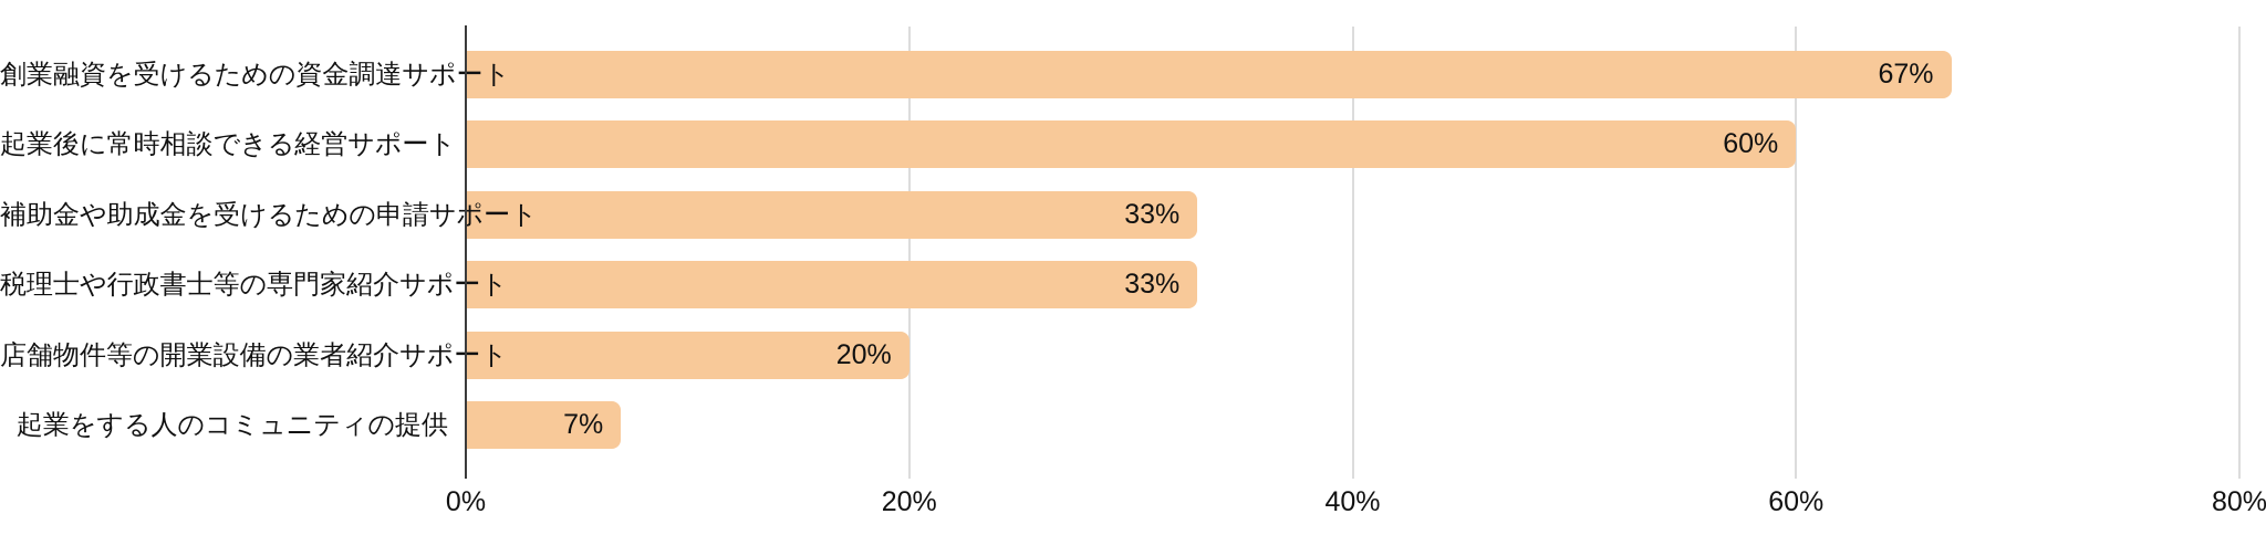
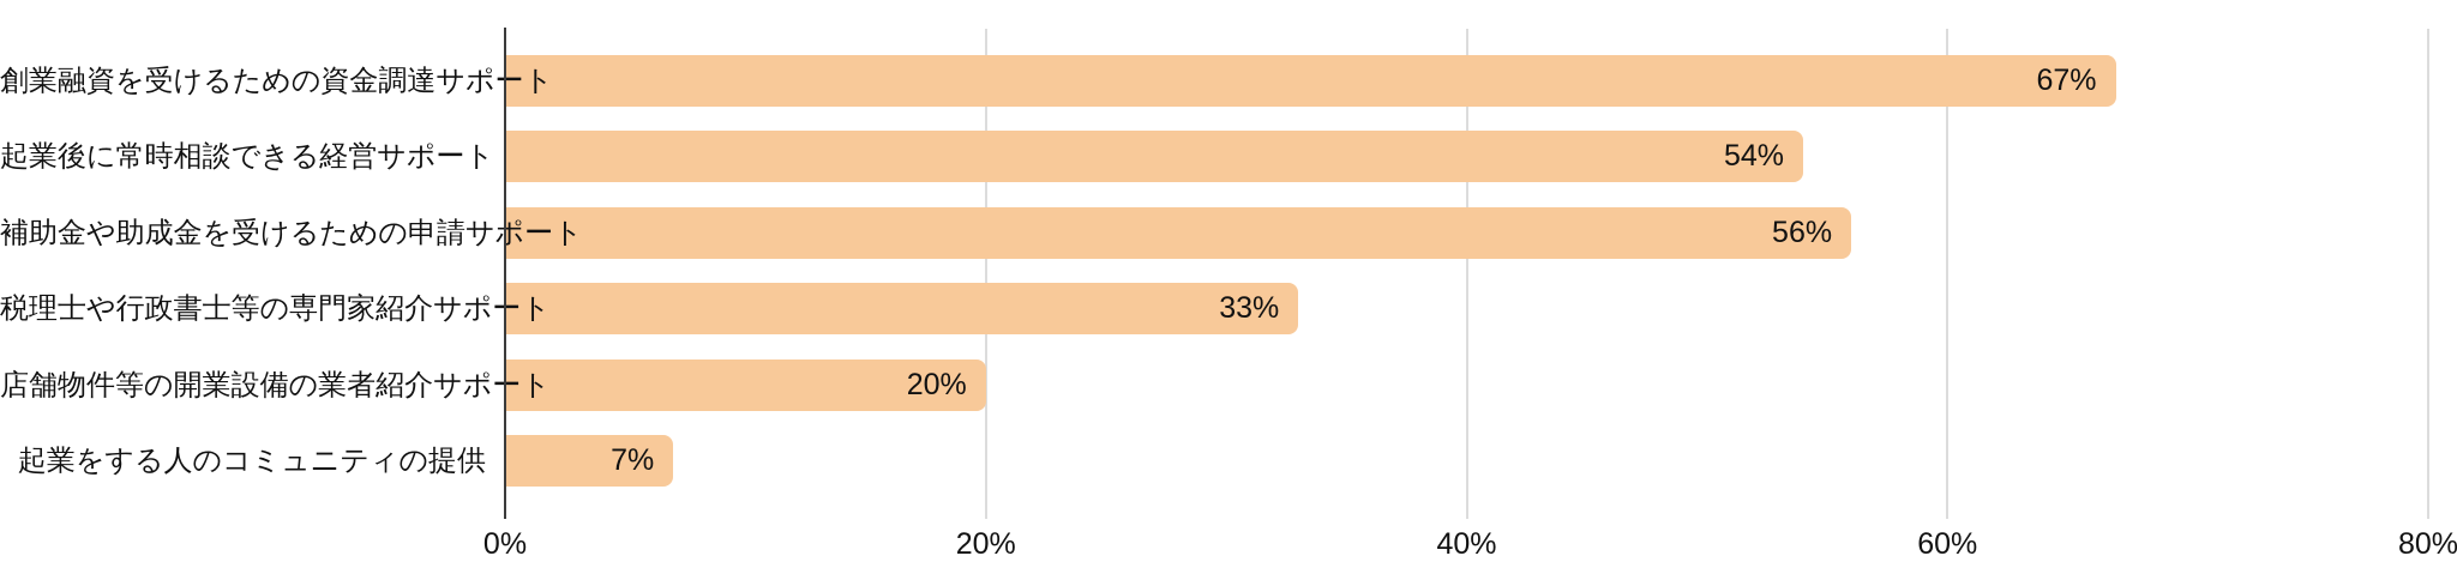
起業後に常時相談できる経営サポート: 60% -> 54%
補助金や助成金を受けるための申請サポート: 33% -> 56%
